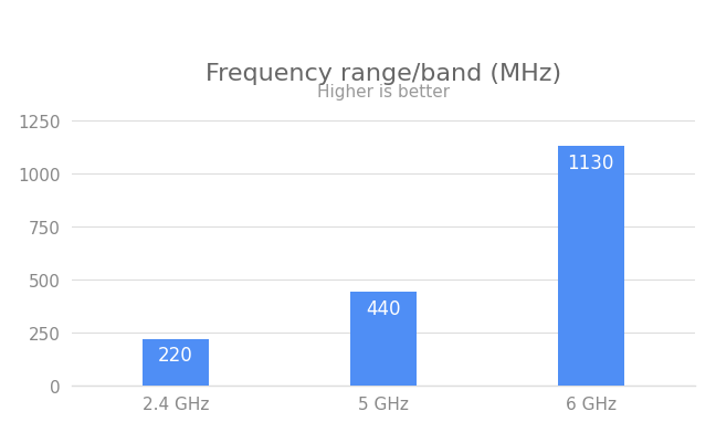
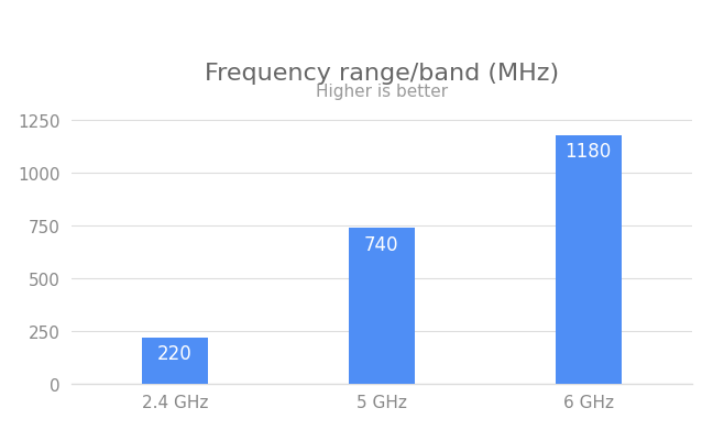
5 GHz: 440 -> 740
6 GHz: 1130 -> 1180
